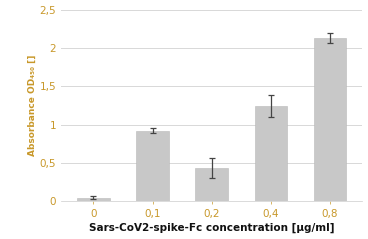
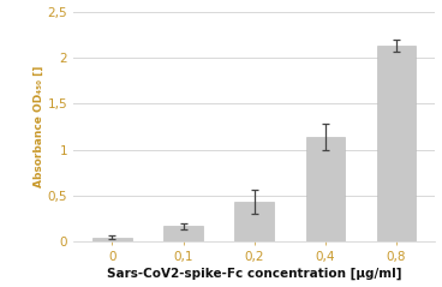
0,1: 0,92 -> 0,17
0,4: 1,24 -> 1,14
